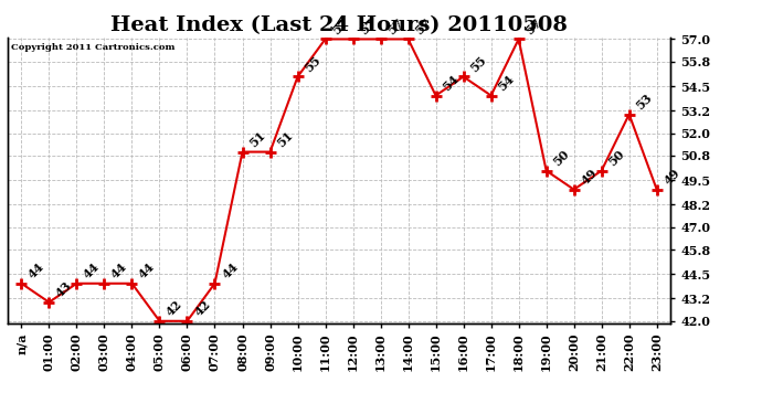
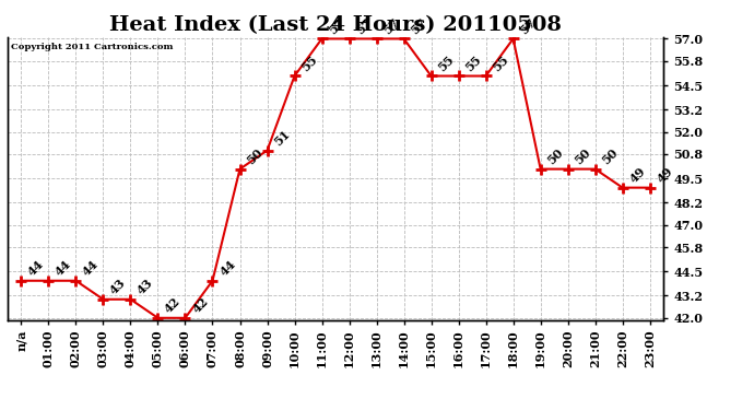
01:00: 43 -> 44
03:00: 44 -> 43
04:00: 44 -> 43
08:00: 51 -> 50
15:00: 54 -> 55
17:00: 54 -> 55
20:00: 49 -> 50
22:00: 53 -> 49
